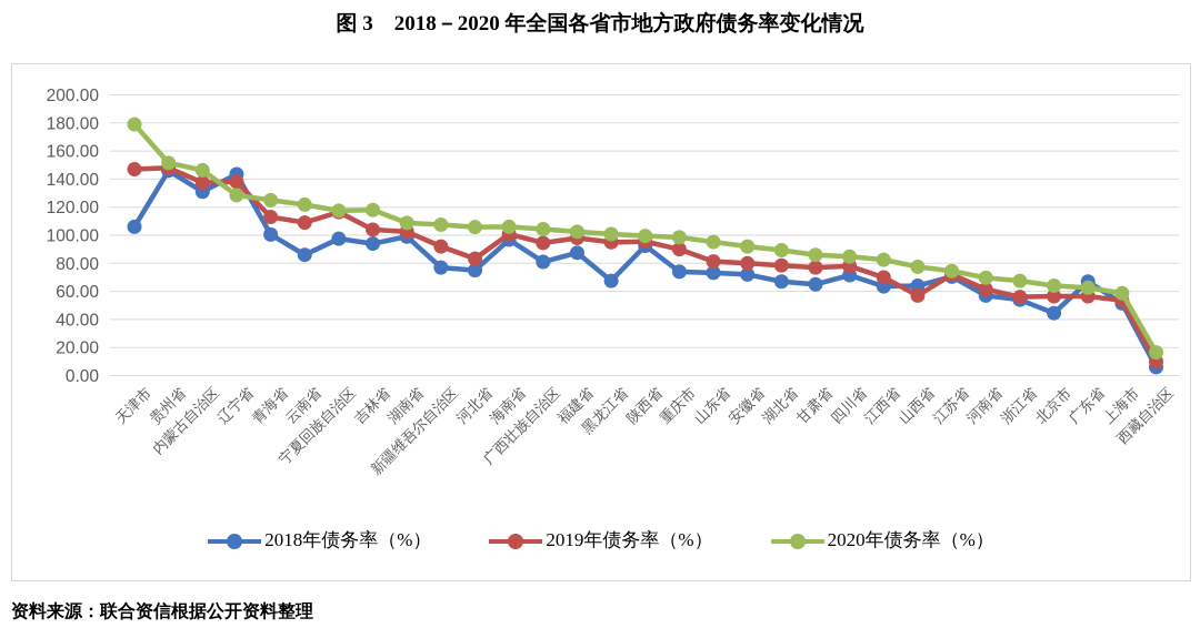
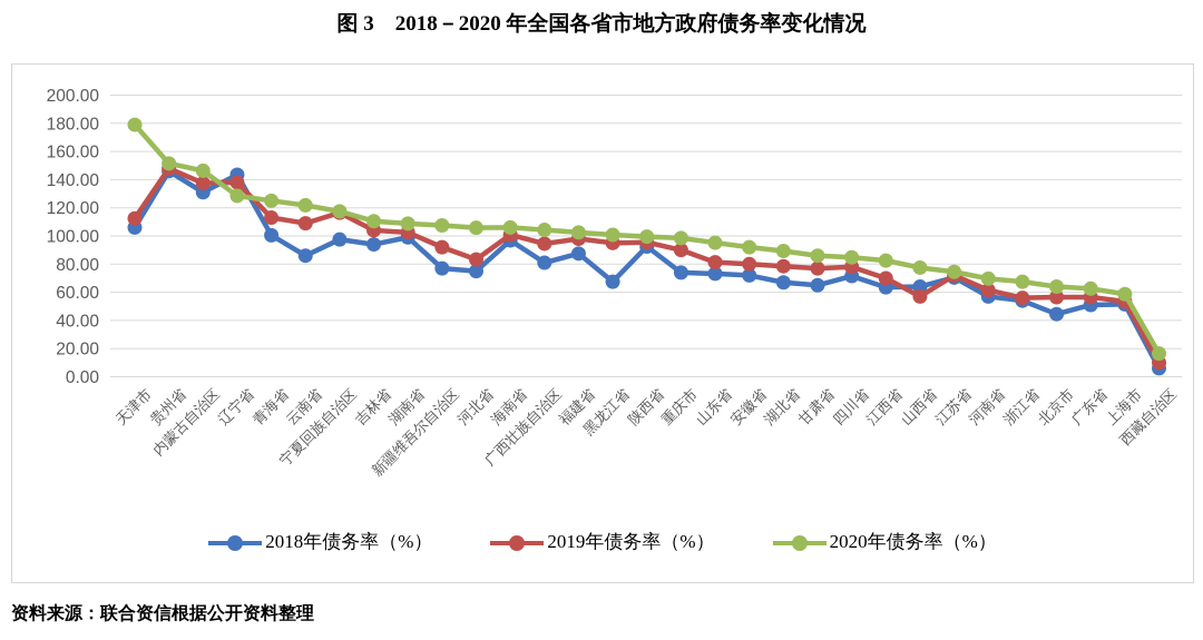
2019年债务率（%）/天津市: 147 -> 112
2020年债务率（%）/吉林省: 118 -> 110
2018年债务率（%）/广东省: 67 -> 51
